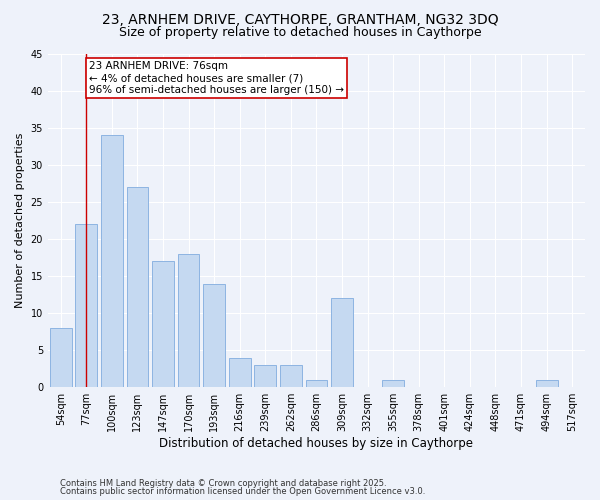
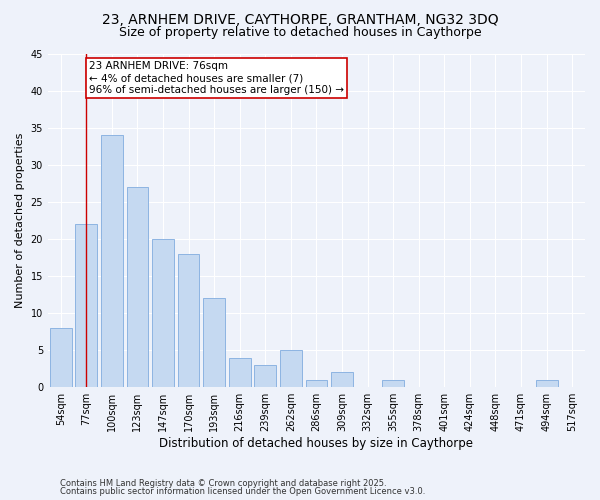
147sqm: 17 -> 20
193sqm: 14 -> 12
262sqm: 3 -> 5
309sqm: 12 -> 2
